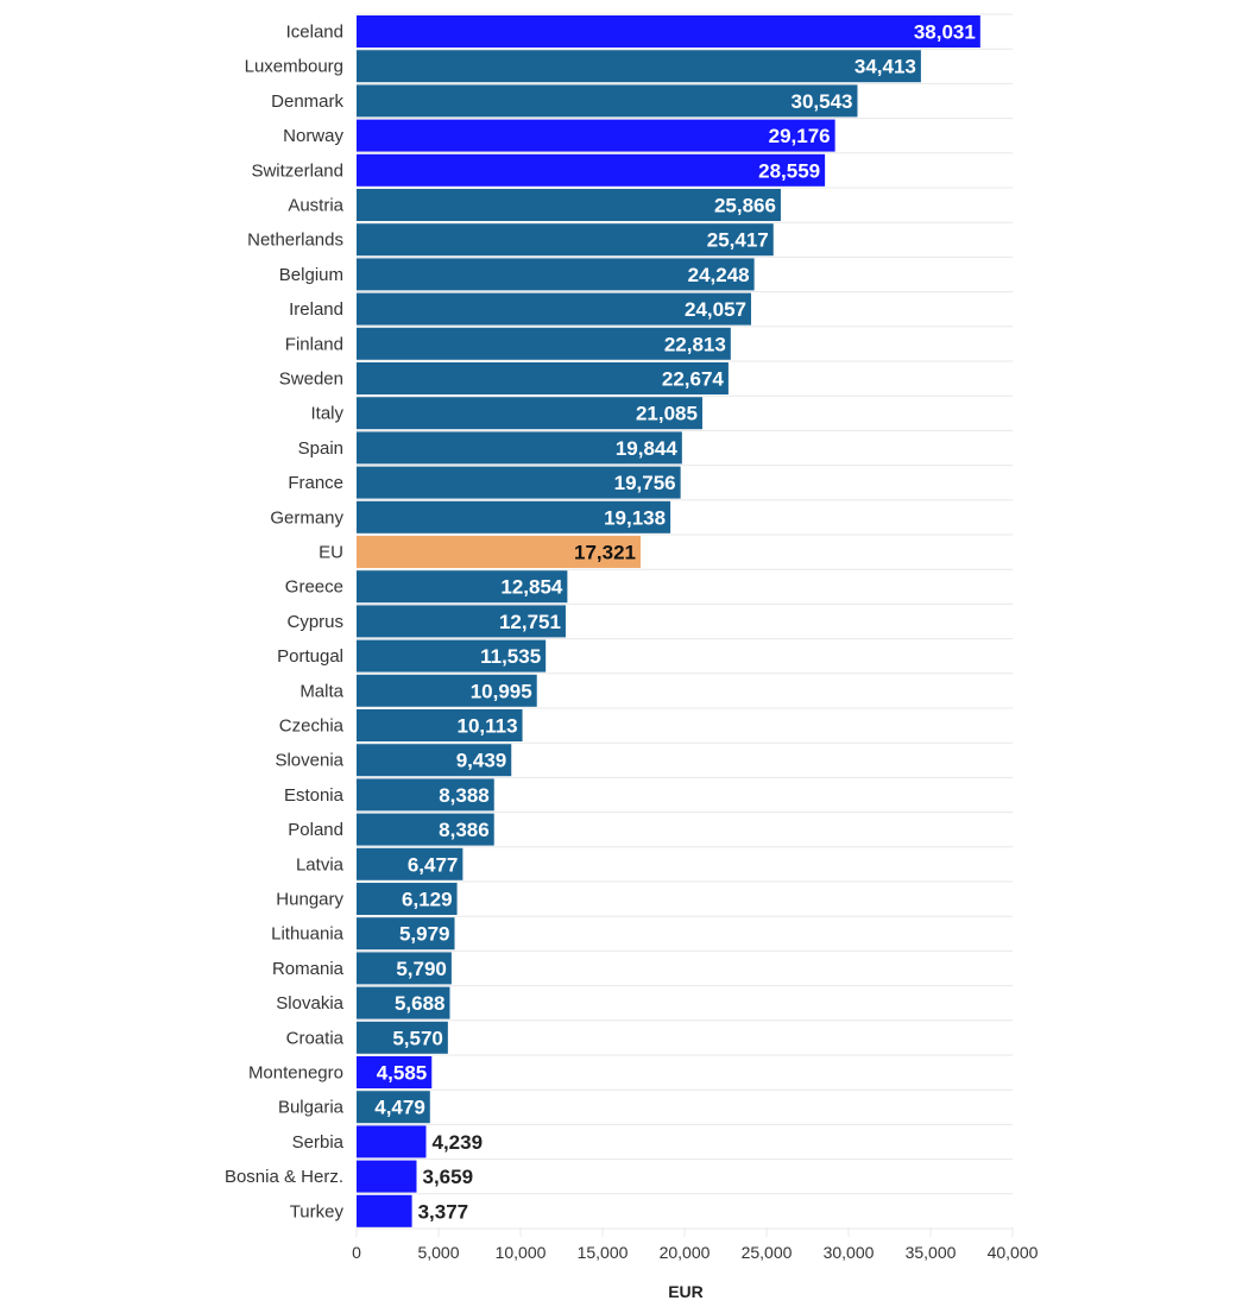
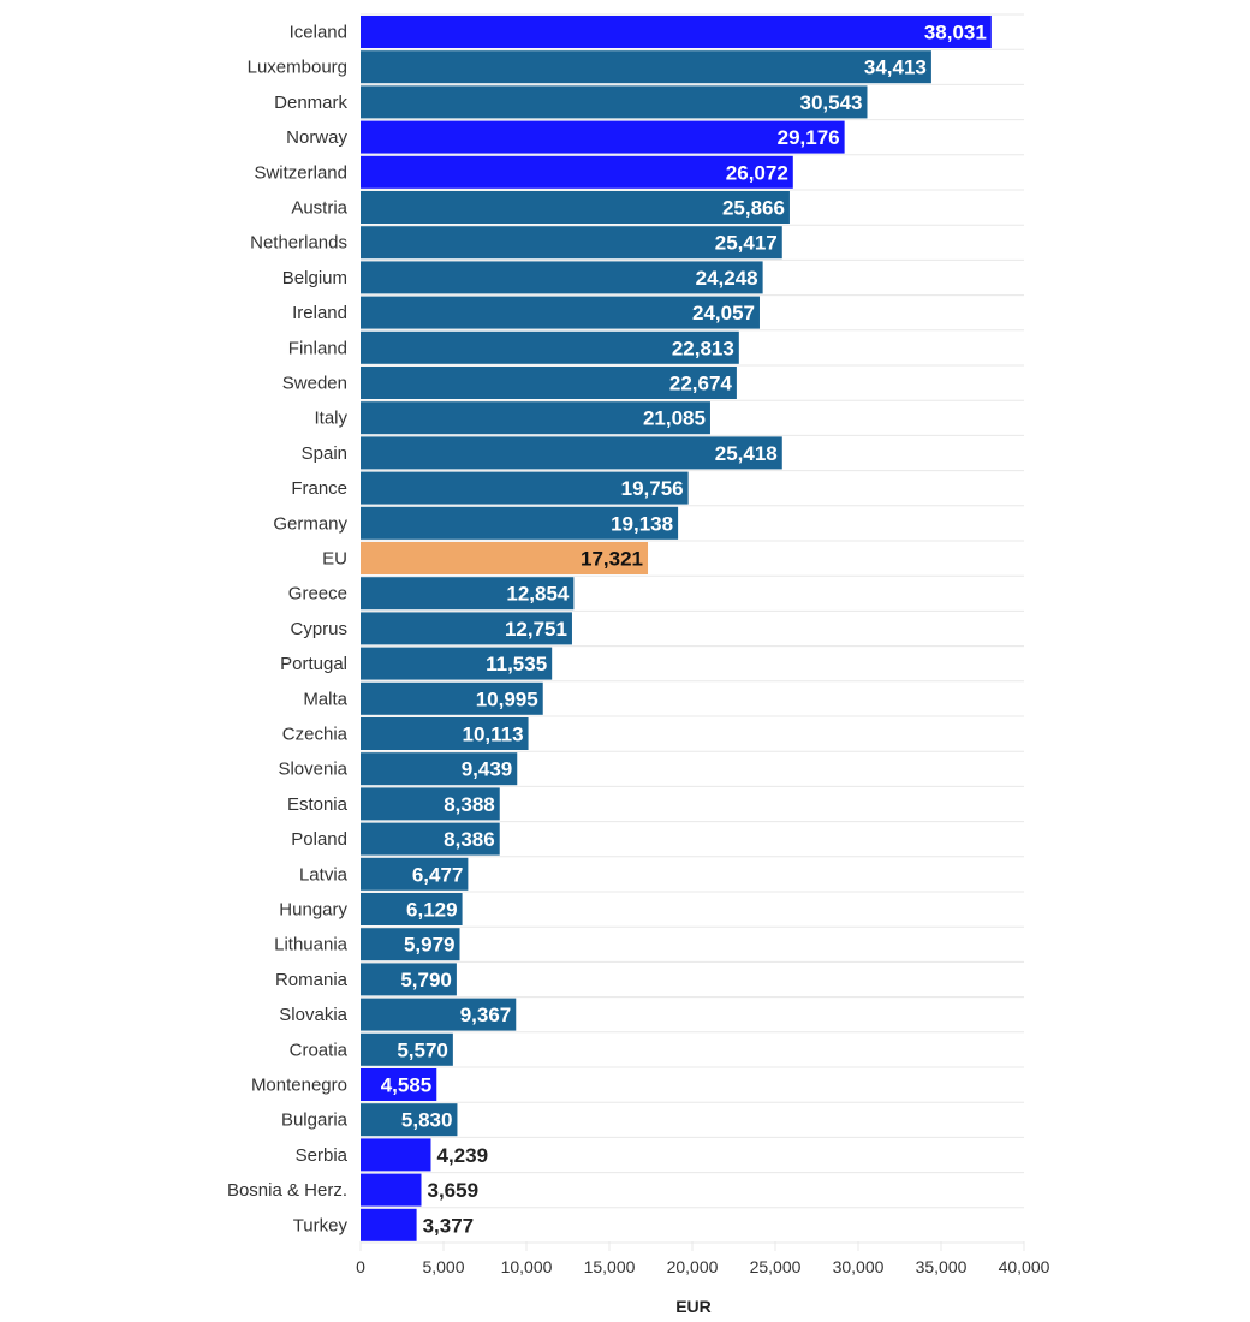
Switzerland: 28,559 -> 26,072
Spain: 19,844 -> 25,418
Slovakia: 5,688 -> 9,367
Bulgaria: 4,479 -> 5,830
